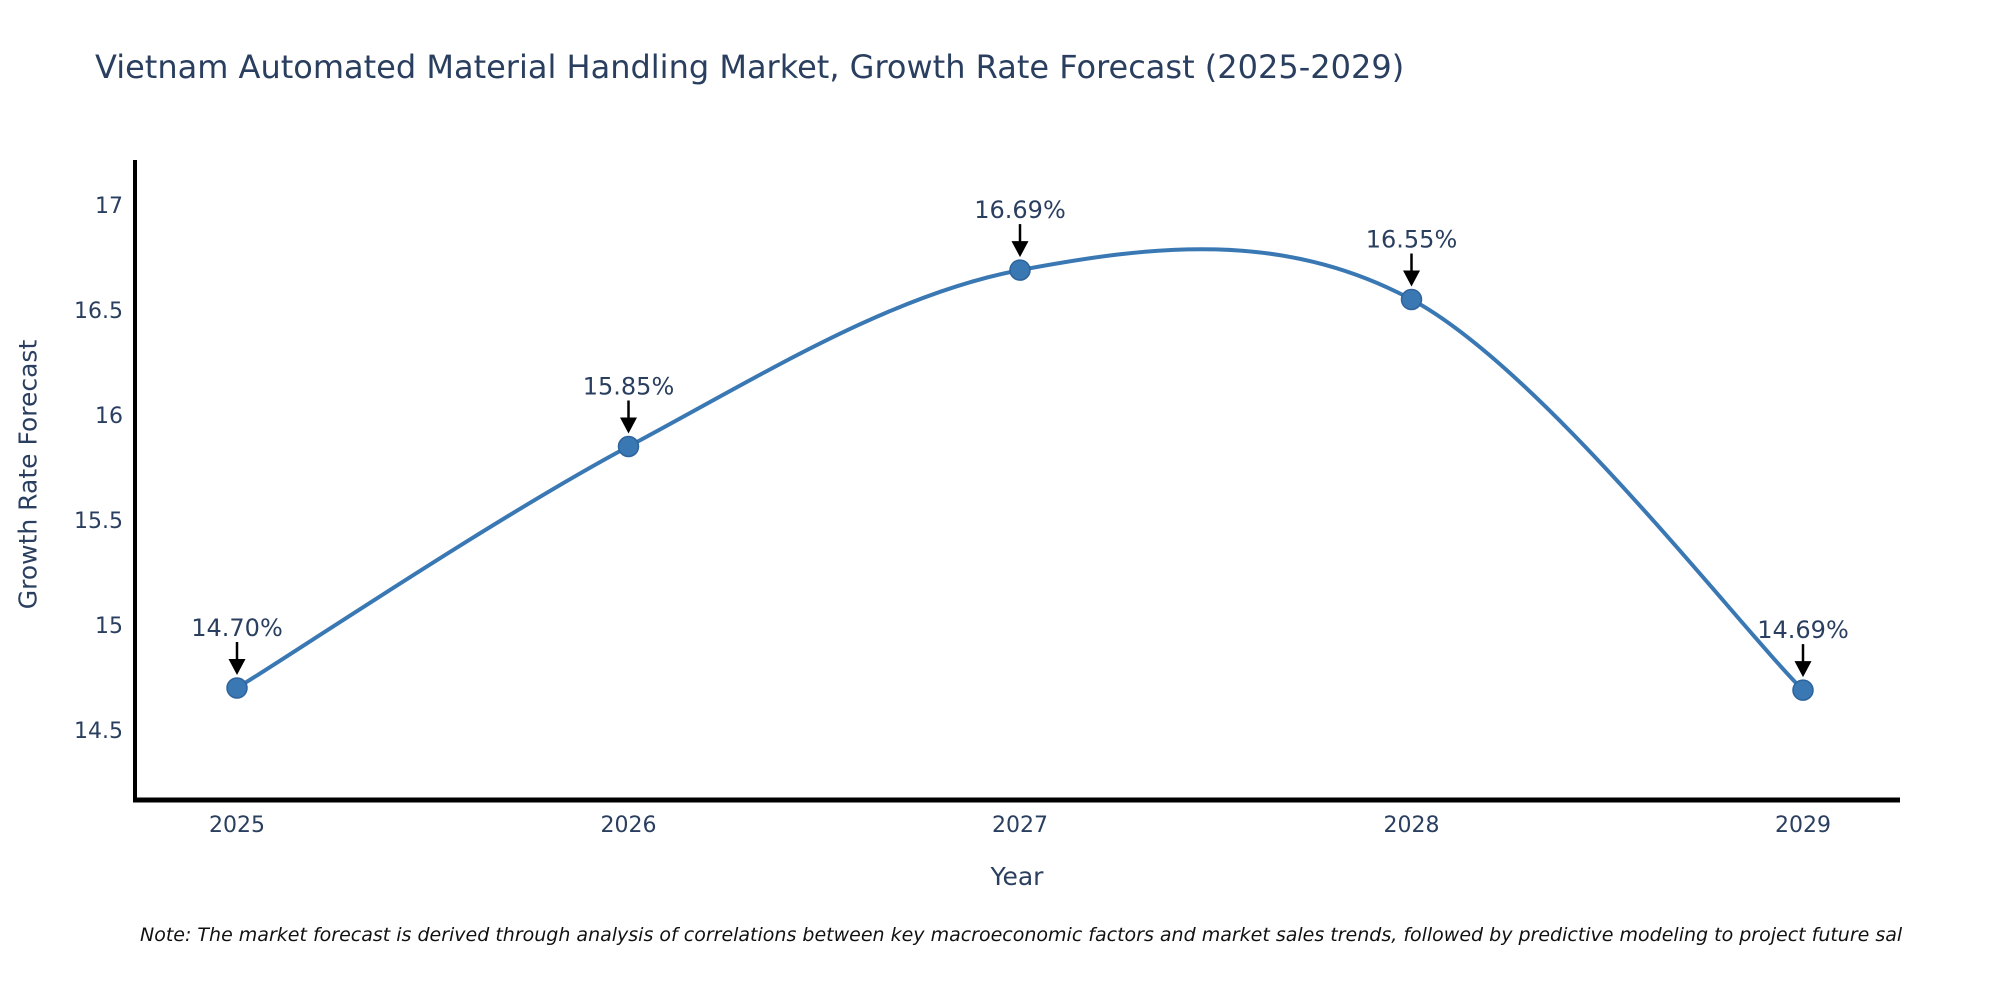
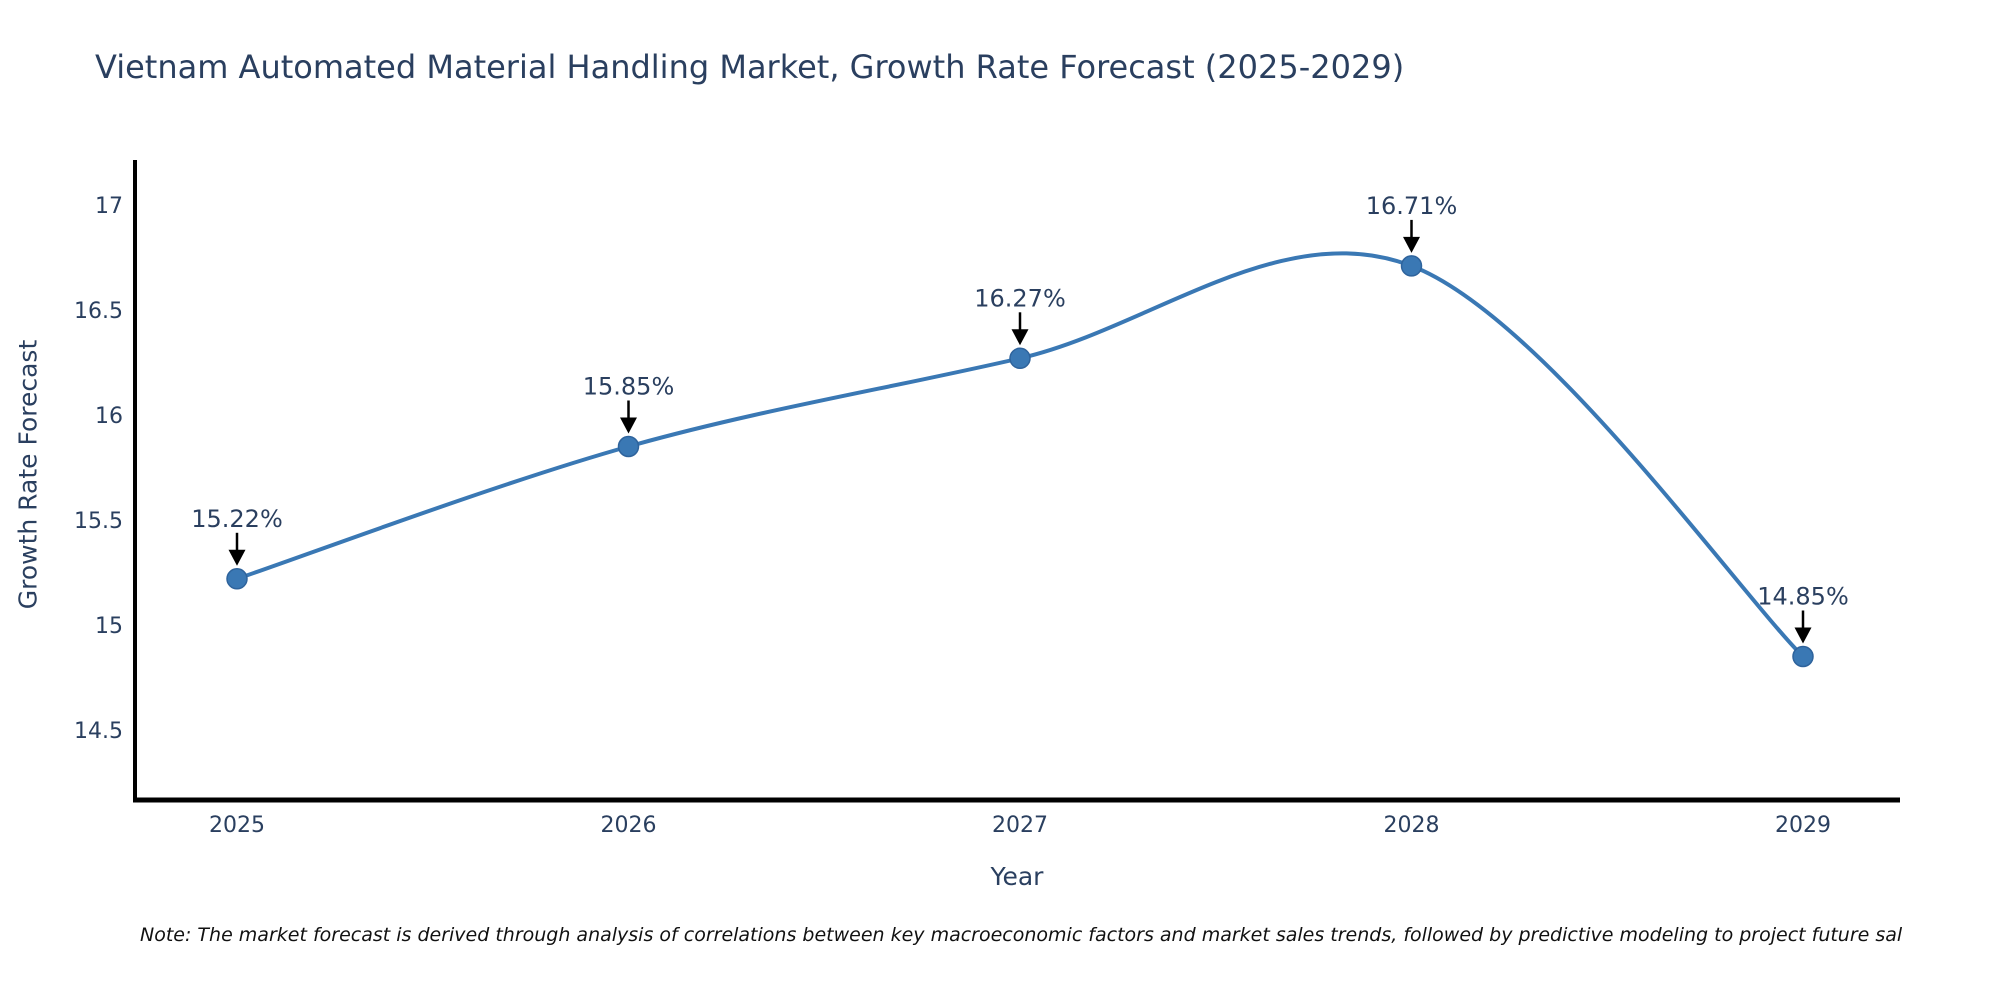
2025: 14.70% -> 15.22%
2027: 16.69% -> 16.27%
2028: 16.55% -> 16.71%
2029: 14.69% -> 14.85%
